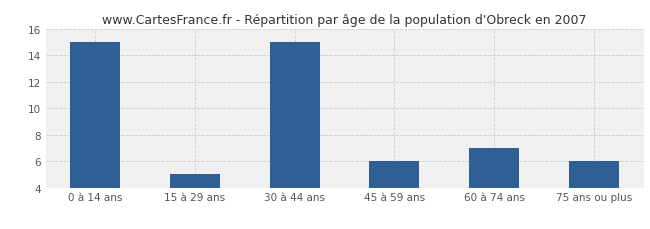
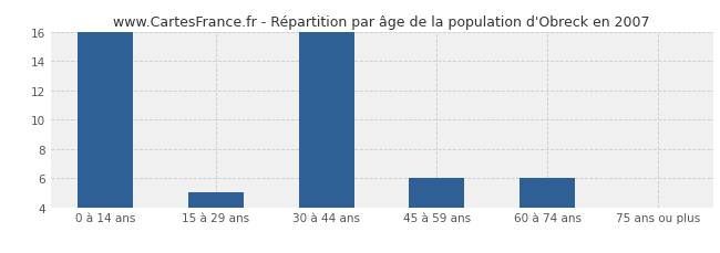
0 à 14 ans: 15 -> 16
30 à 44 ans: 15 -> 16
60 à 74 ans: 7 -> 6
75 ans ou plus: 6 -> 4
